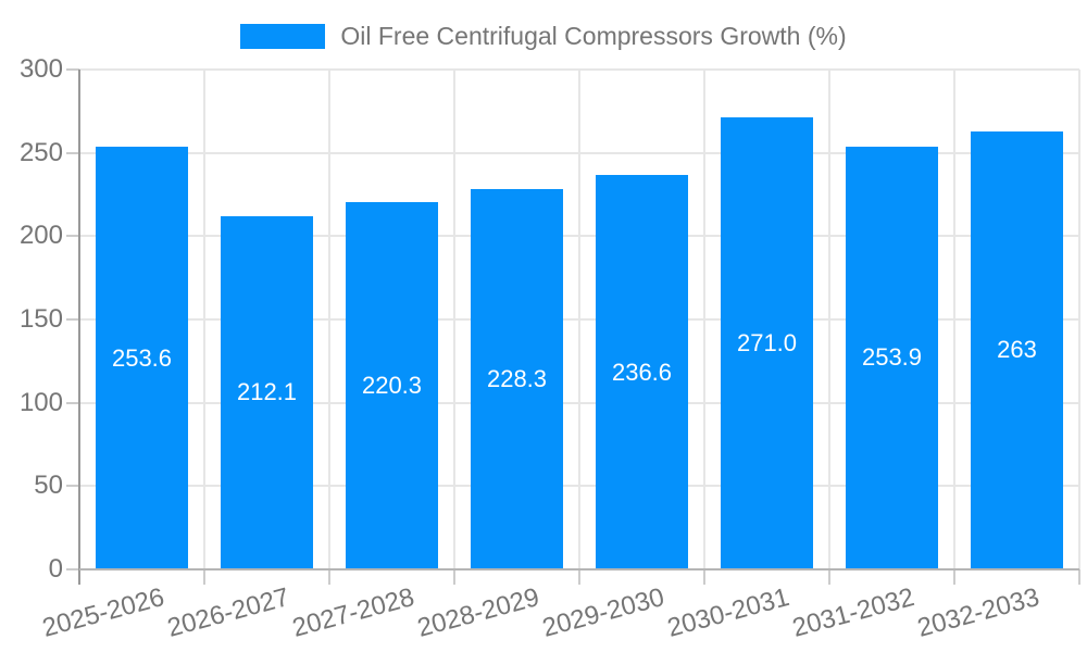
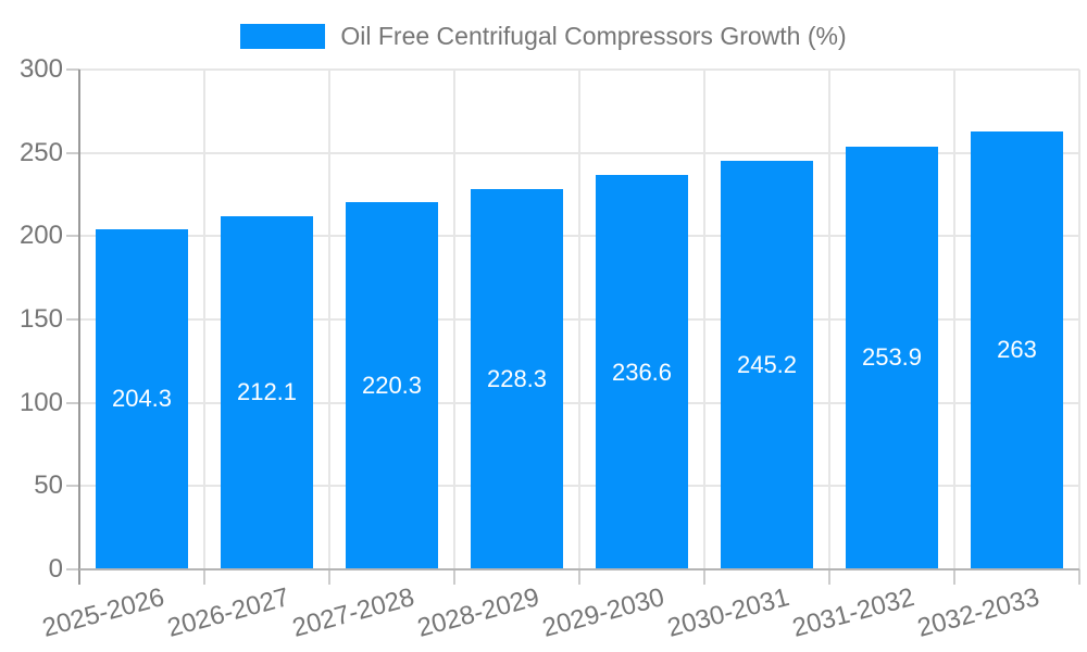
2025-2026: 253.6 -> 204.3
2030-2031: 271.0 -> 245.2
